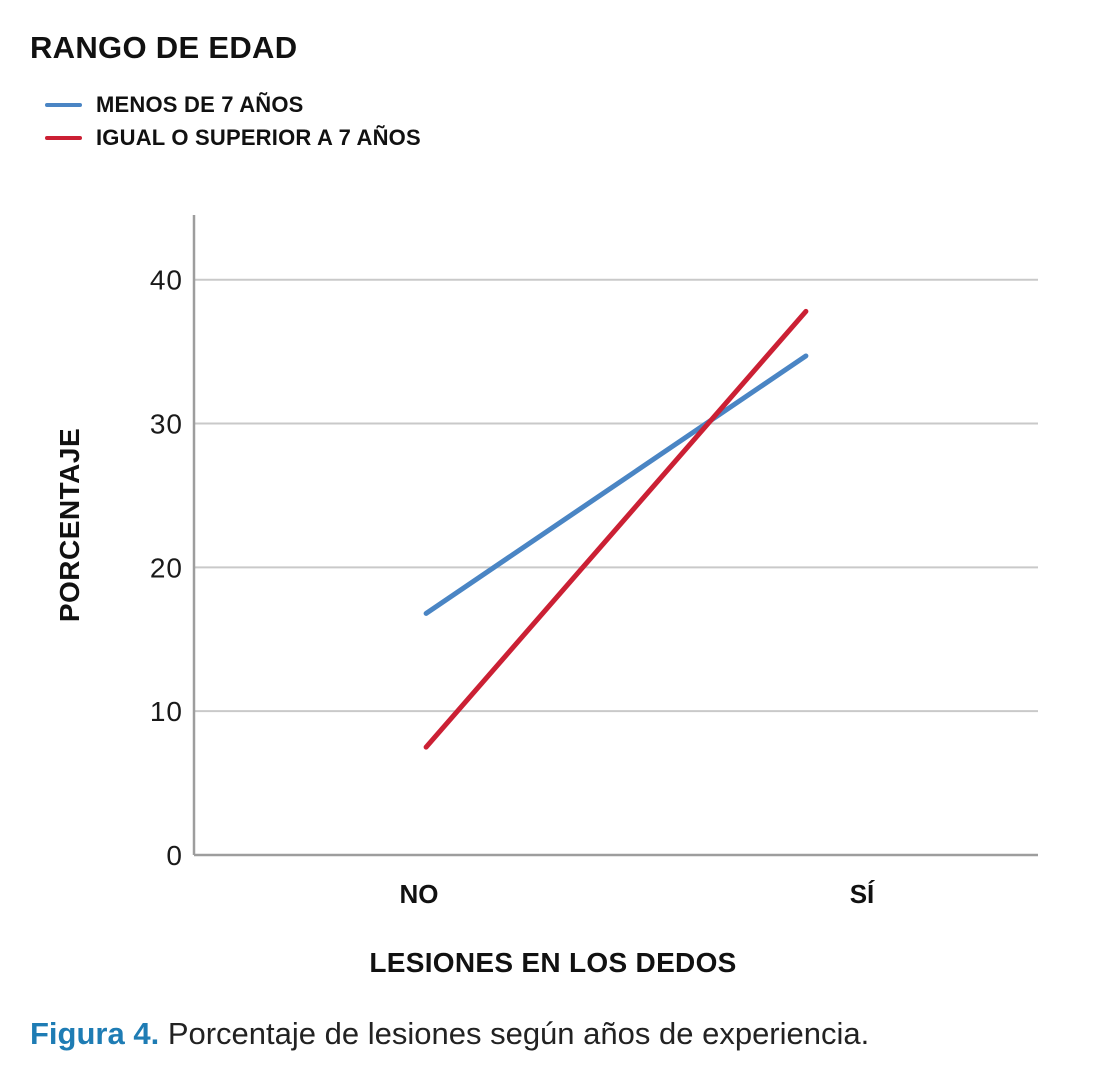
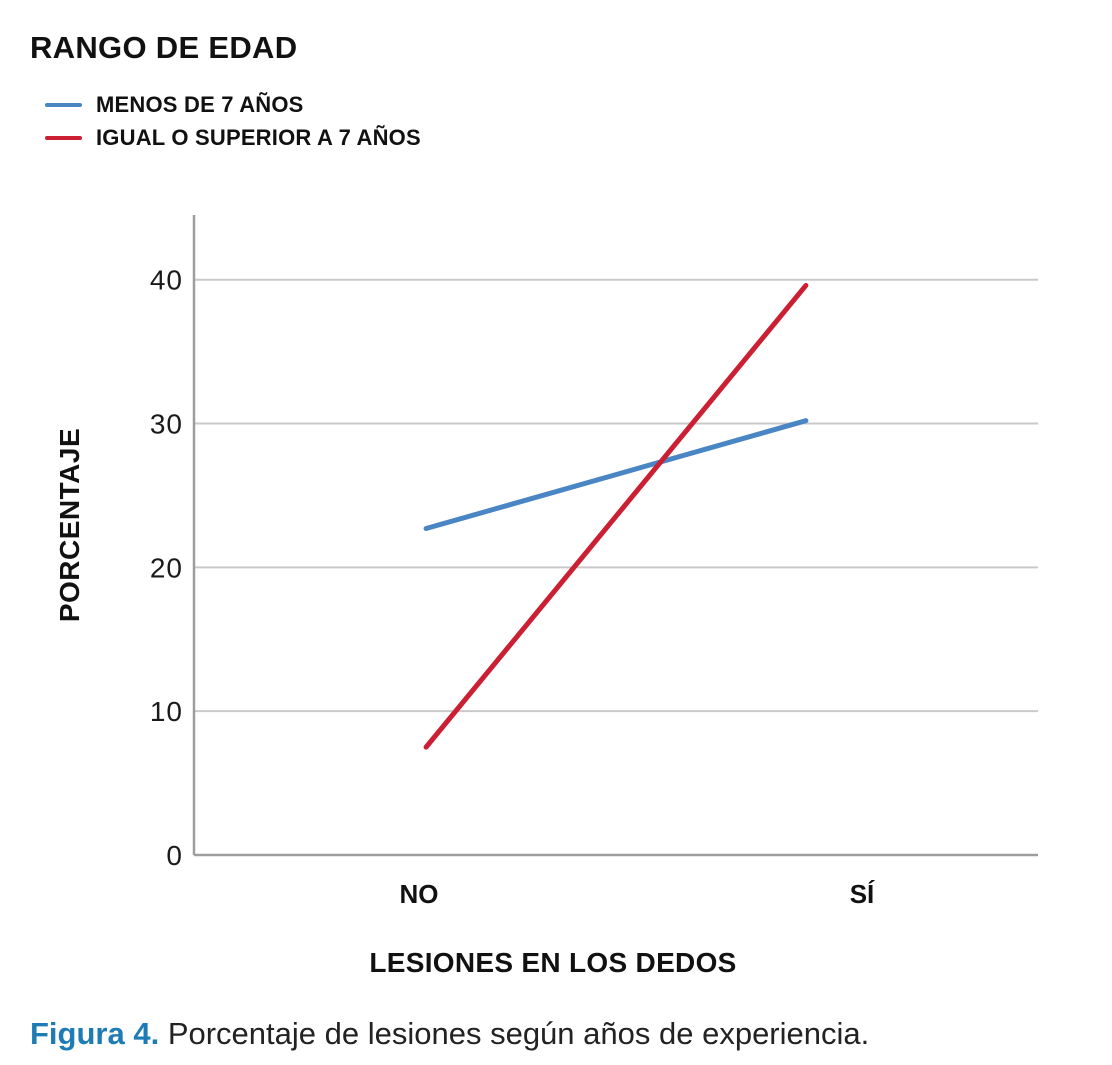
MENOS DE 7 AÑOS/NO: 16.8 -> 22.7
MENOS DE 7 AÑOS/SÍ: 34.7 -> 30.2
IGUAL O SUPERIOR A 7 AÑOS/SÍ: 37.8 -> 39.6
